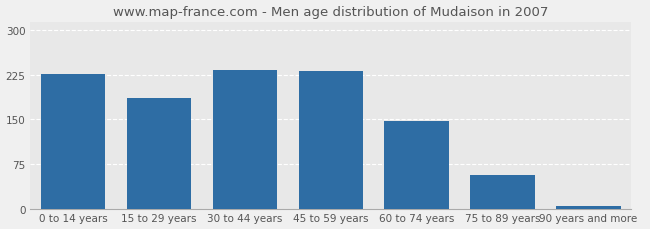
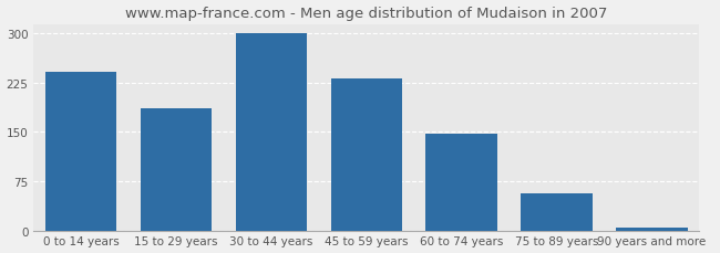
0 to 14 years: 226 -> 242
30 to 44 years: 234 -> 300
